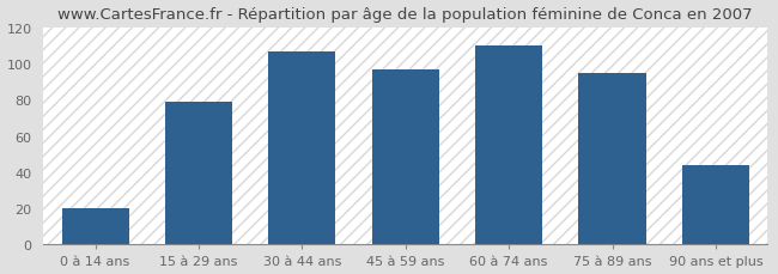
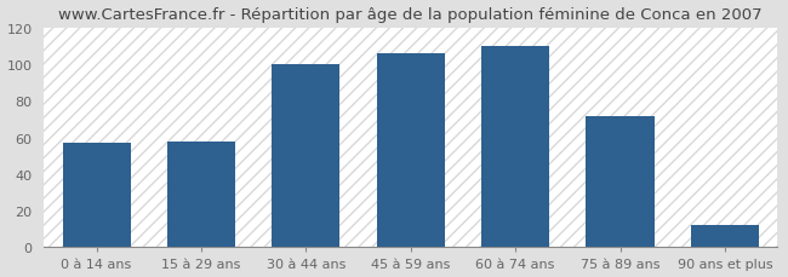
0 à 14 ans: 20 -> 57
15 à 29 ans: 79 -> 58
30 à 44 ans: 107 -> 100
45 à 59 ans: 97 -> 106
75 à 89 ans: 95 -> 72
90 ans et plus: 44 -> 12
